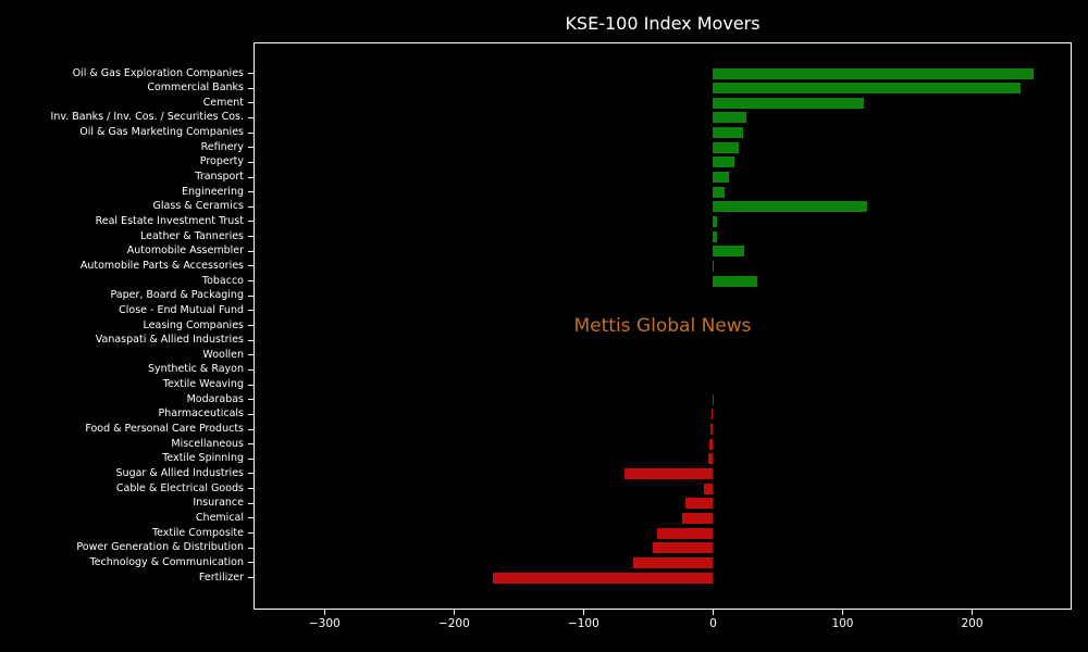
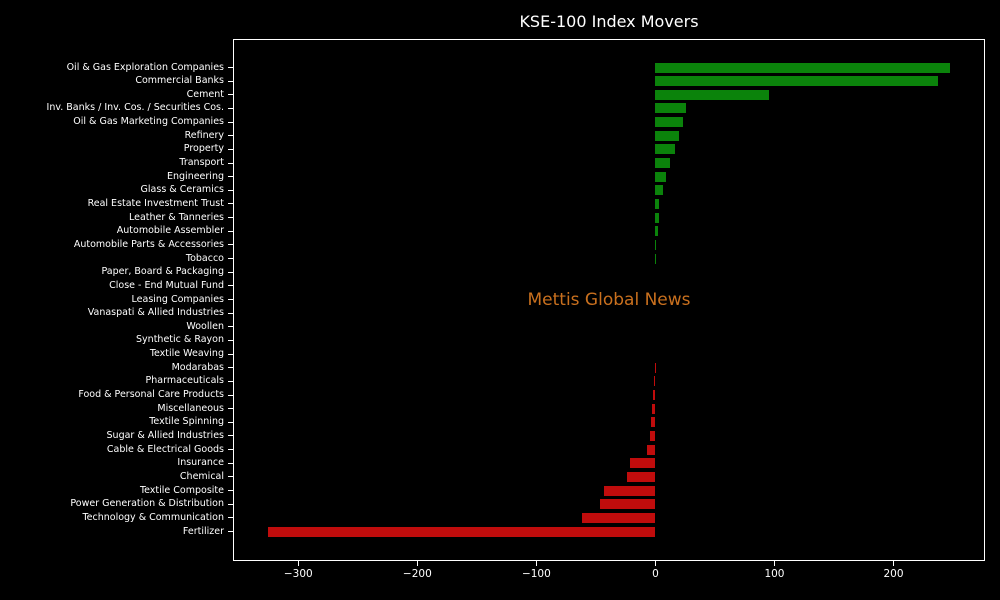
Cement: 116 -> 95
Glass & Ceramics: 119 -> 6
Automobile Assembler: 24 -> 2
Tobacco: 34 -> 1
Sugar & Allied Industries: -68 -> -5
Fertilizer: -170 -> -326
